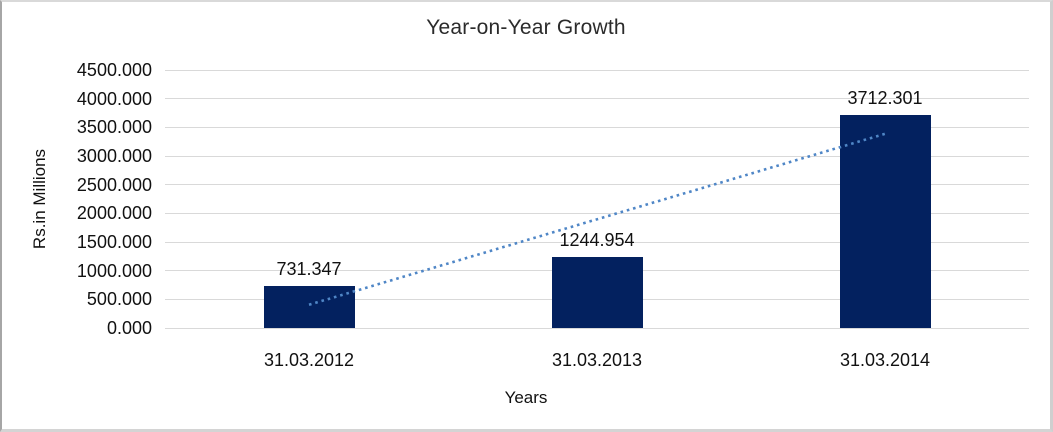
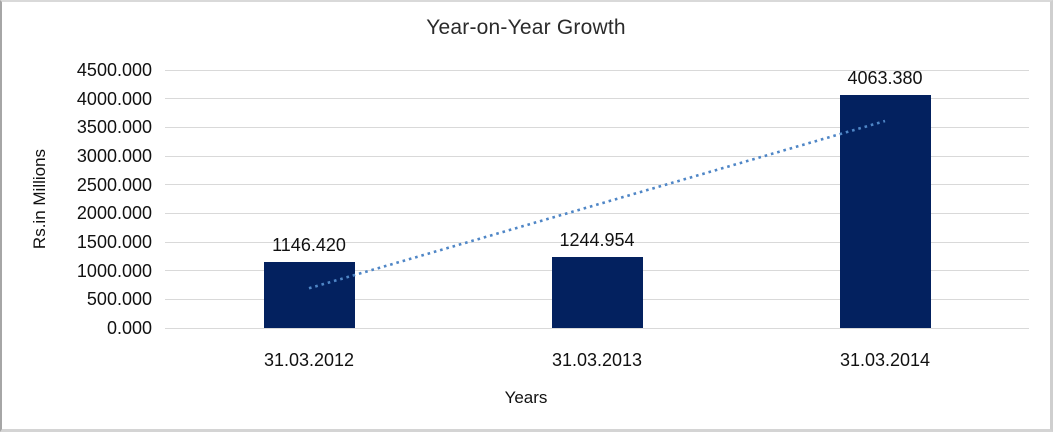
31.03.2012: 731.347 -> 1146.420
31.03.2014: 3712.301 -> 4063.380
